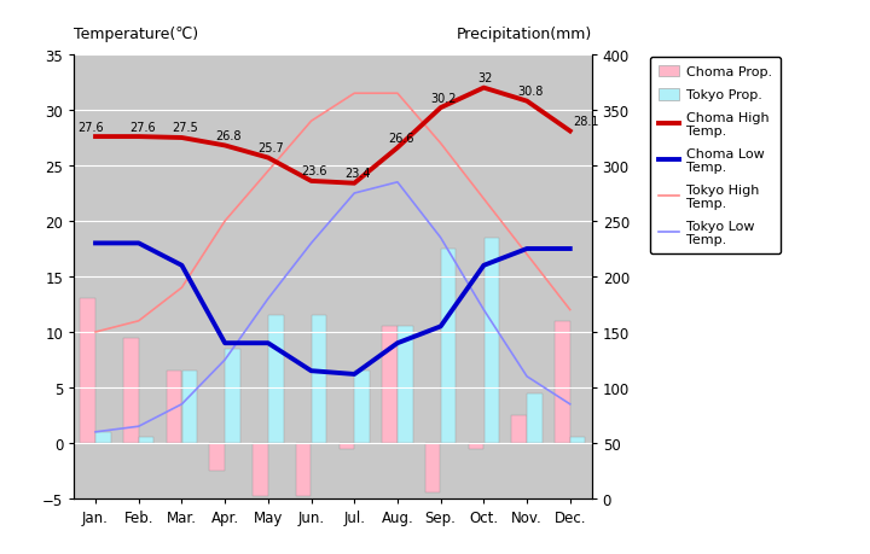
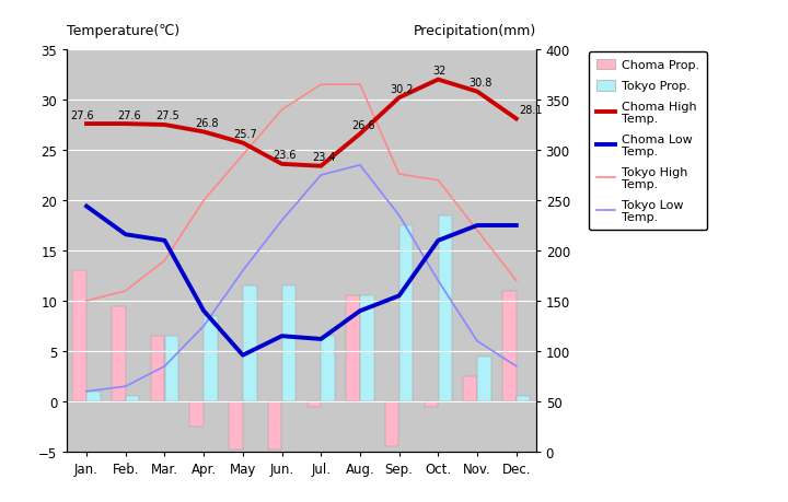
Choma Low Temp./Jan.: 18.0 -> 19.4
Choma Low Temp./Feb.: 18.0 -> 16.6
Choma Low Temp./May: 9.0 -> 4.6
Tokyo High Temp./Sep.: 27.0 -> 22.6
